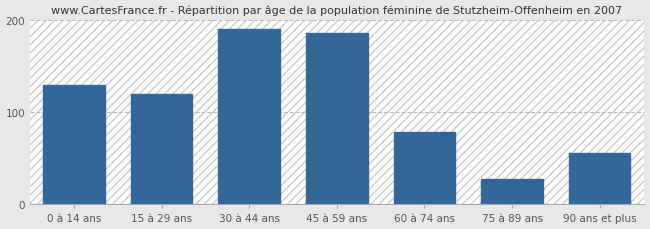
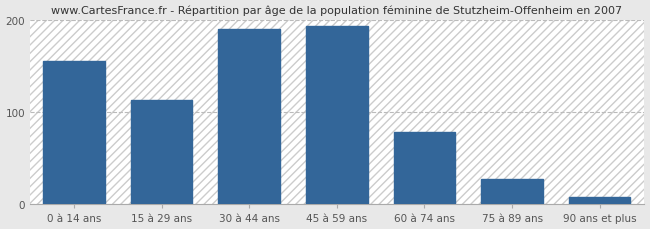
0 à 14 ans: 130 -> 155
15 à 29 ans: 120 -> 113
45 à 59 ans: 186 -> 193
90 ans et plus: 56 -> 8
